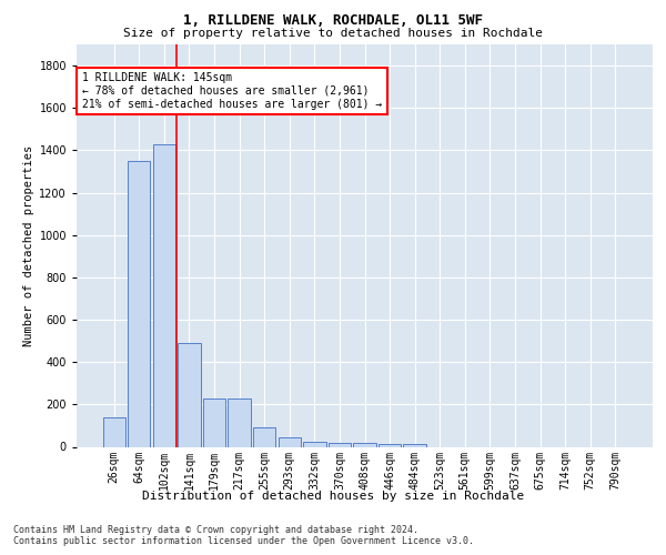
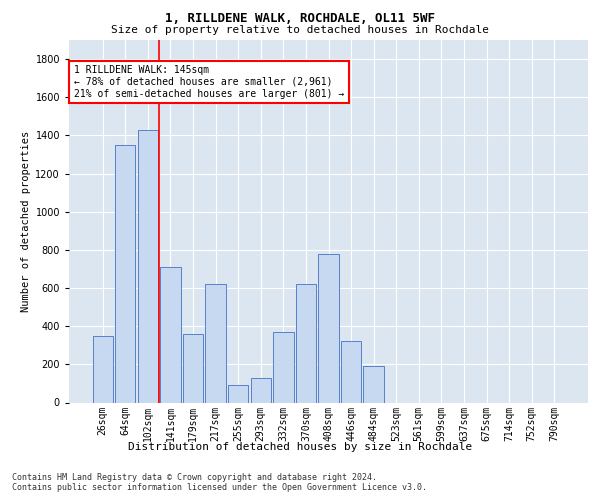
26sqm: 140 -> 350
141sqm: 490 -> 710
179sqm: 230 -> 360
217sqm: 230 -> 620
293sqm: 40 -> 130
332sqm: 20 -> 370
370sqm: 20 -> 620
408sqm: 20 -> 780
446sqm: 20 -> 320
484sqm: 20 -> 190
